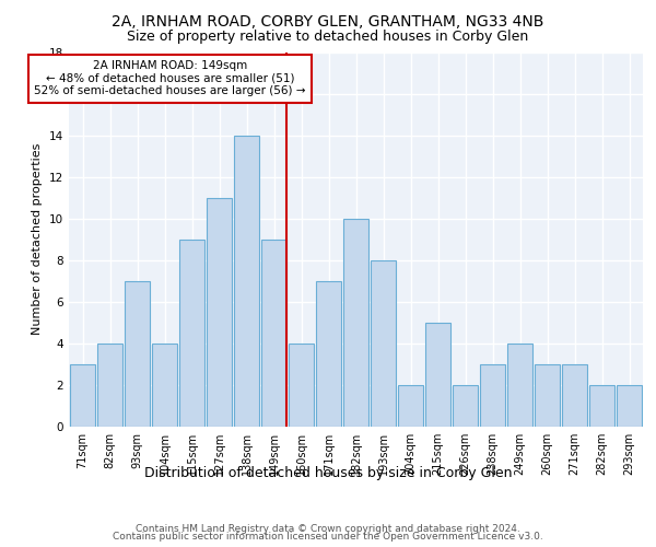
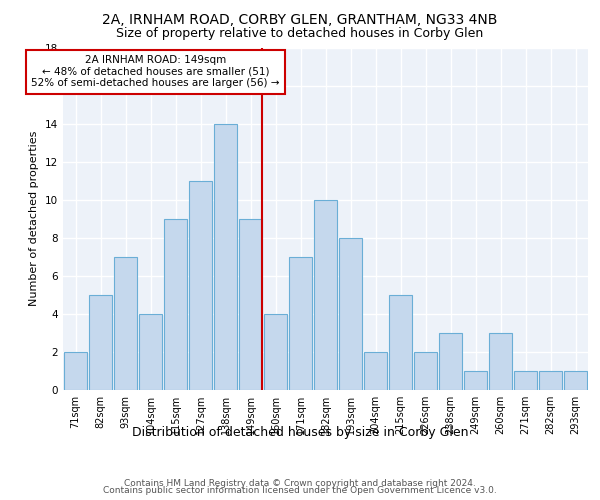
71sqm: 3 -> 2
82sqm: 4 -> 5
249sqm: 4 -> 1
271sqm: 3 -> 1
282sqm: 2 -> 1
293sqm: 2 -> 1
